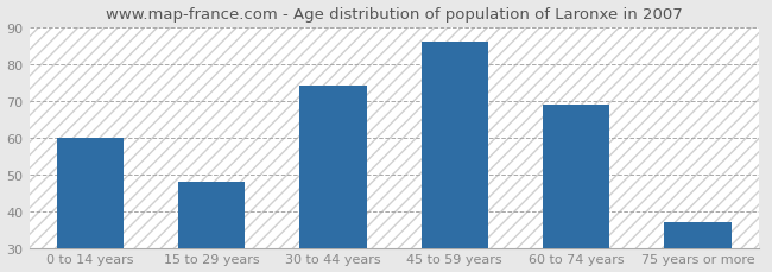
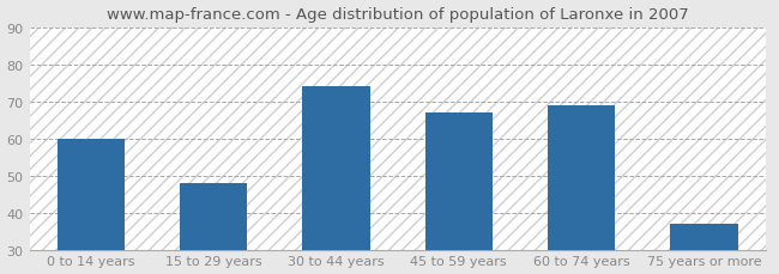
45 to 59 years: 86 -> 67
